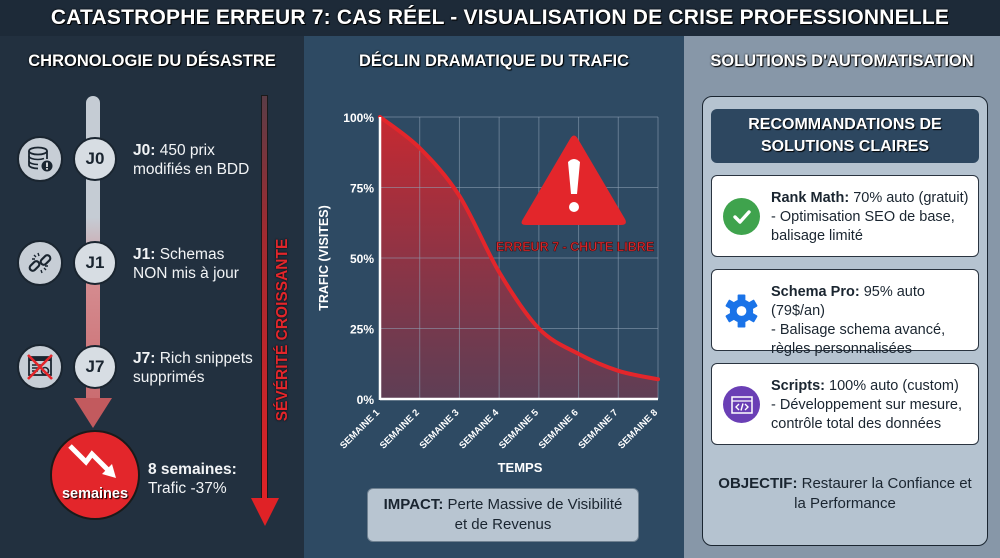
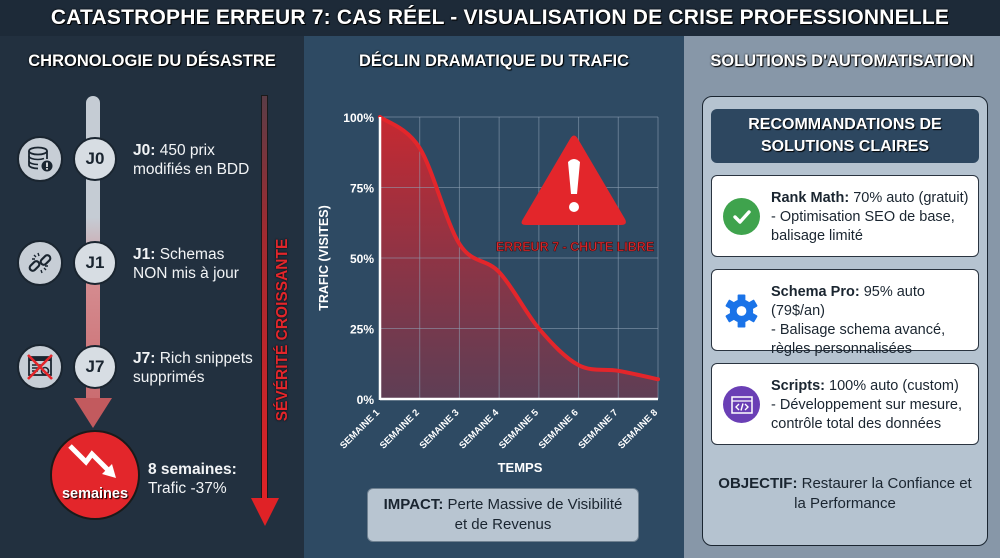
SEMAINE 3: 72% -> 55%
SEMAINE 6: 16% -> 12%
